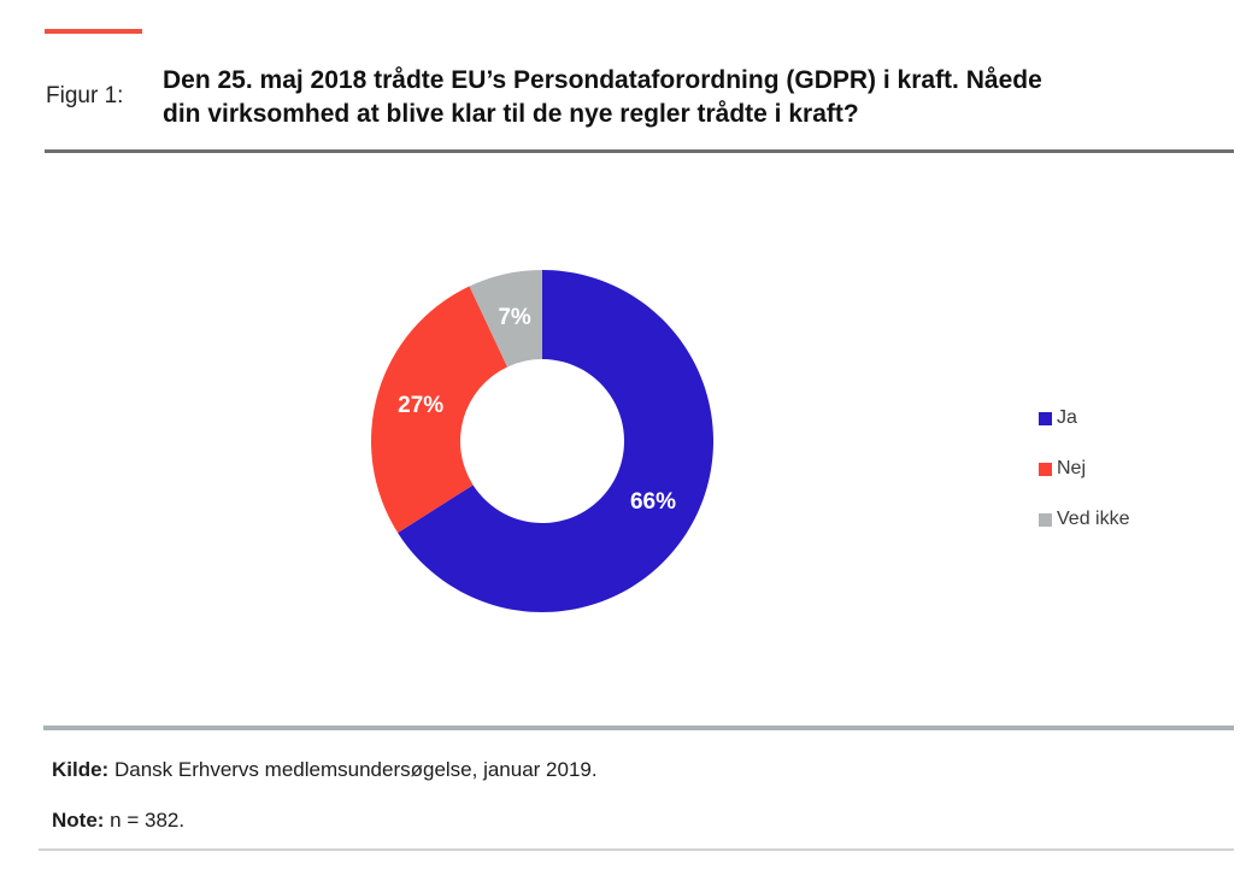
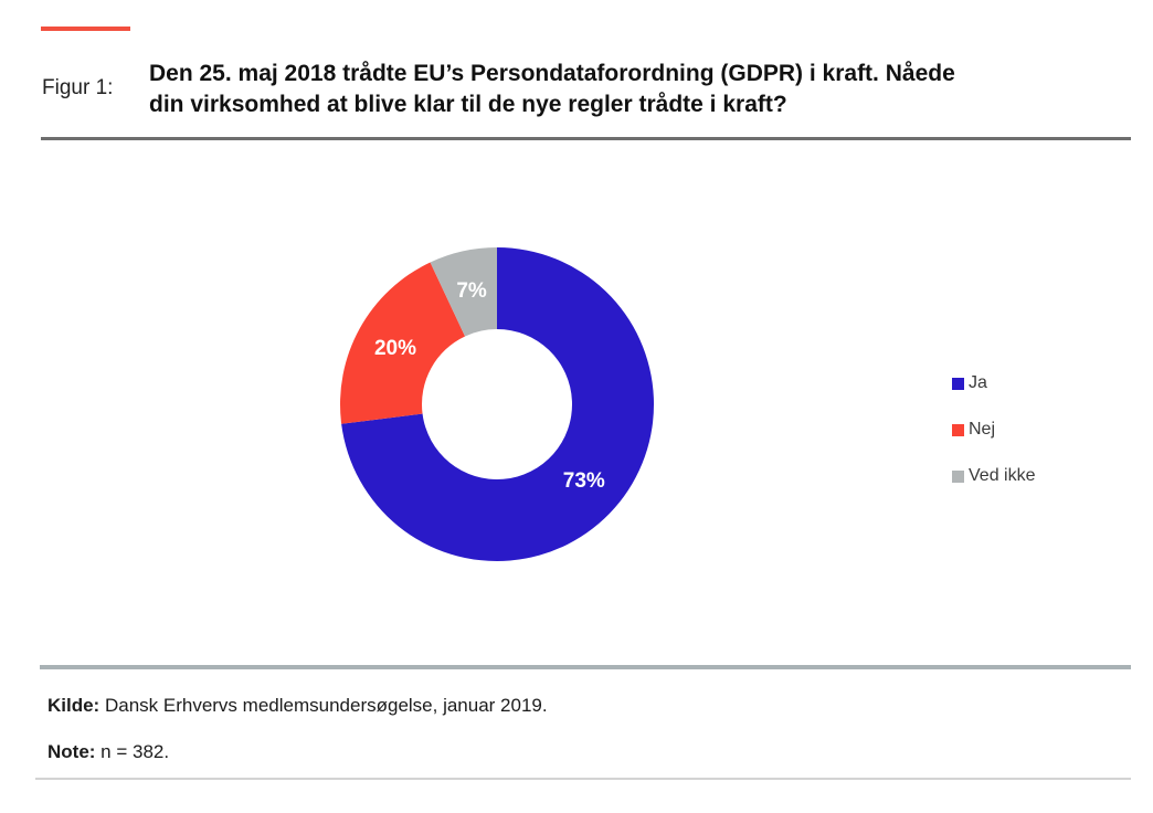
Ja: 66% -> 73%
Nej: 27% -> 20%
